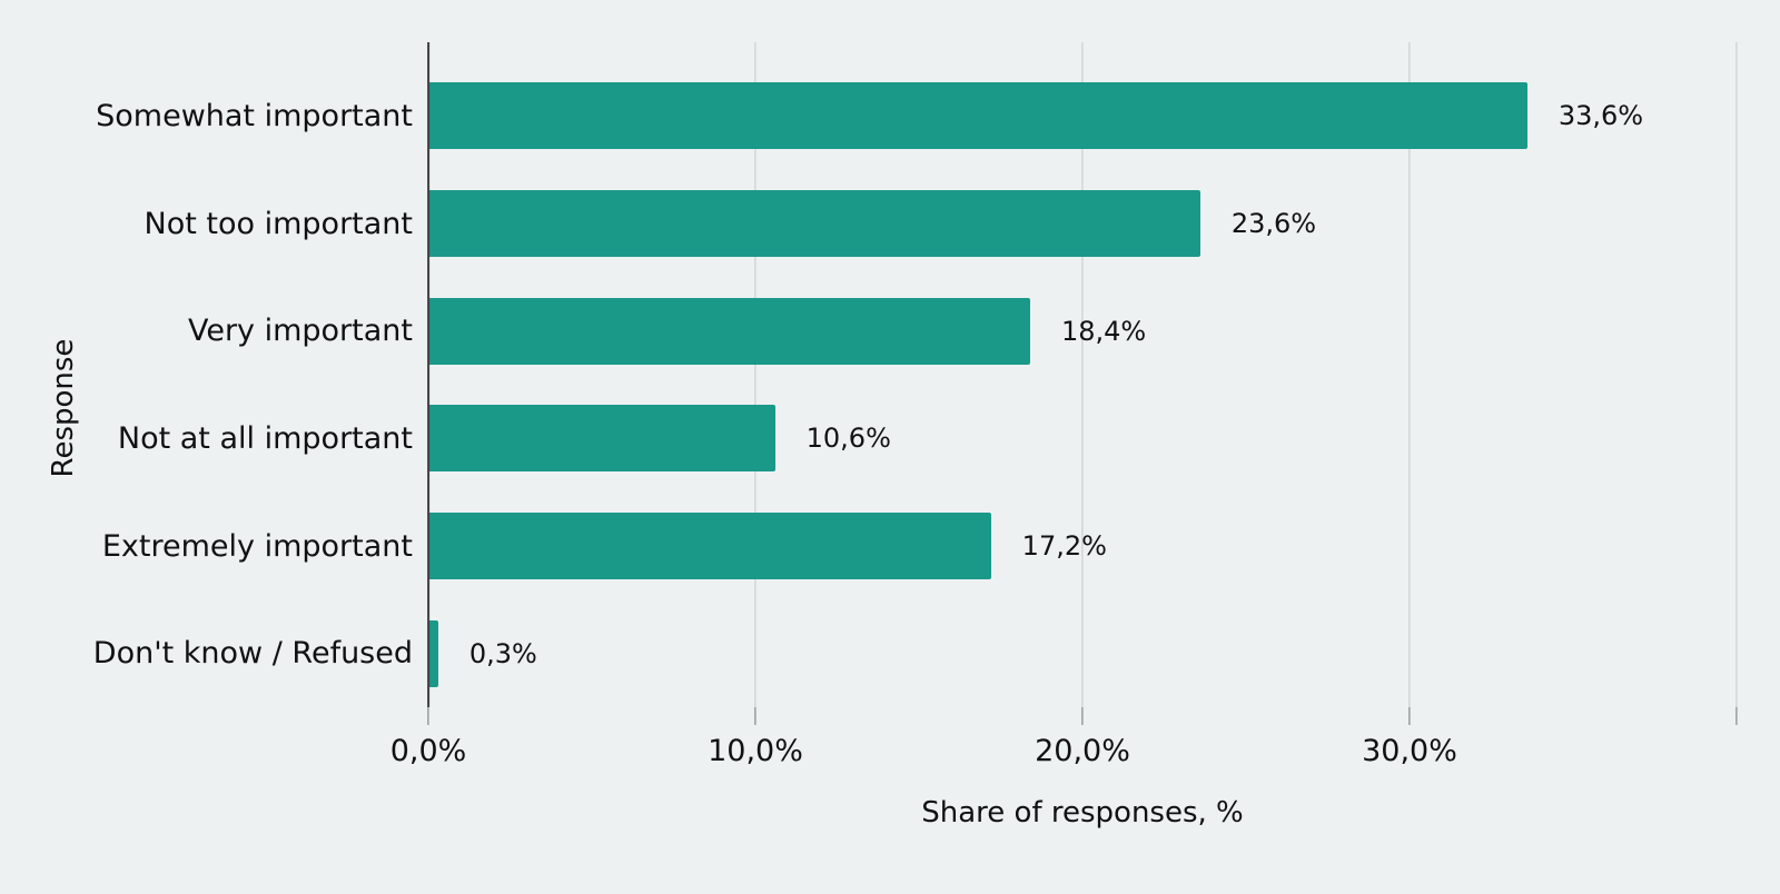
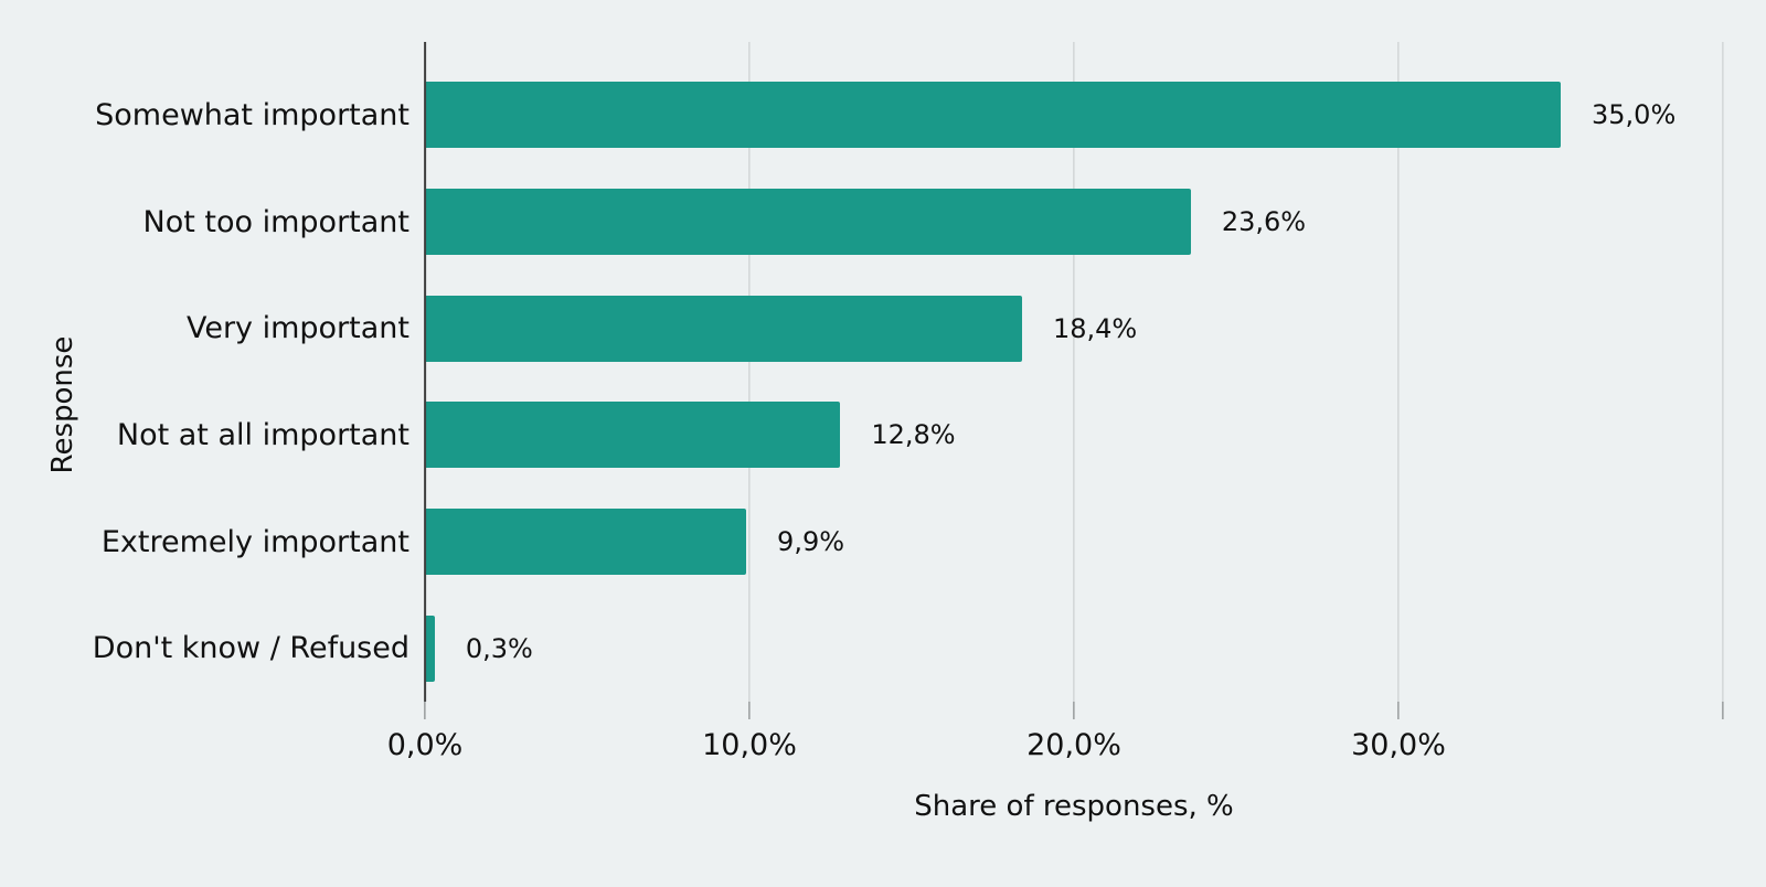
Somewhat important: 33,6% -> 35,0%
Not at all important: 10,6% -> 12,8%
Extremely important: 17,2% -> 9,9%
